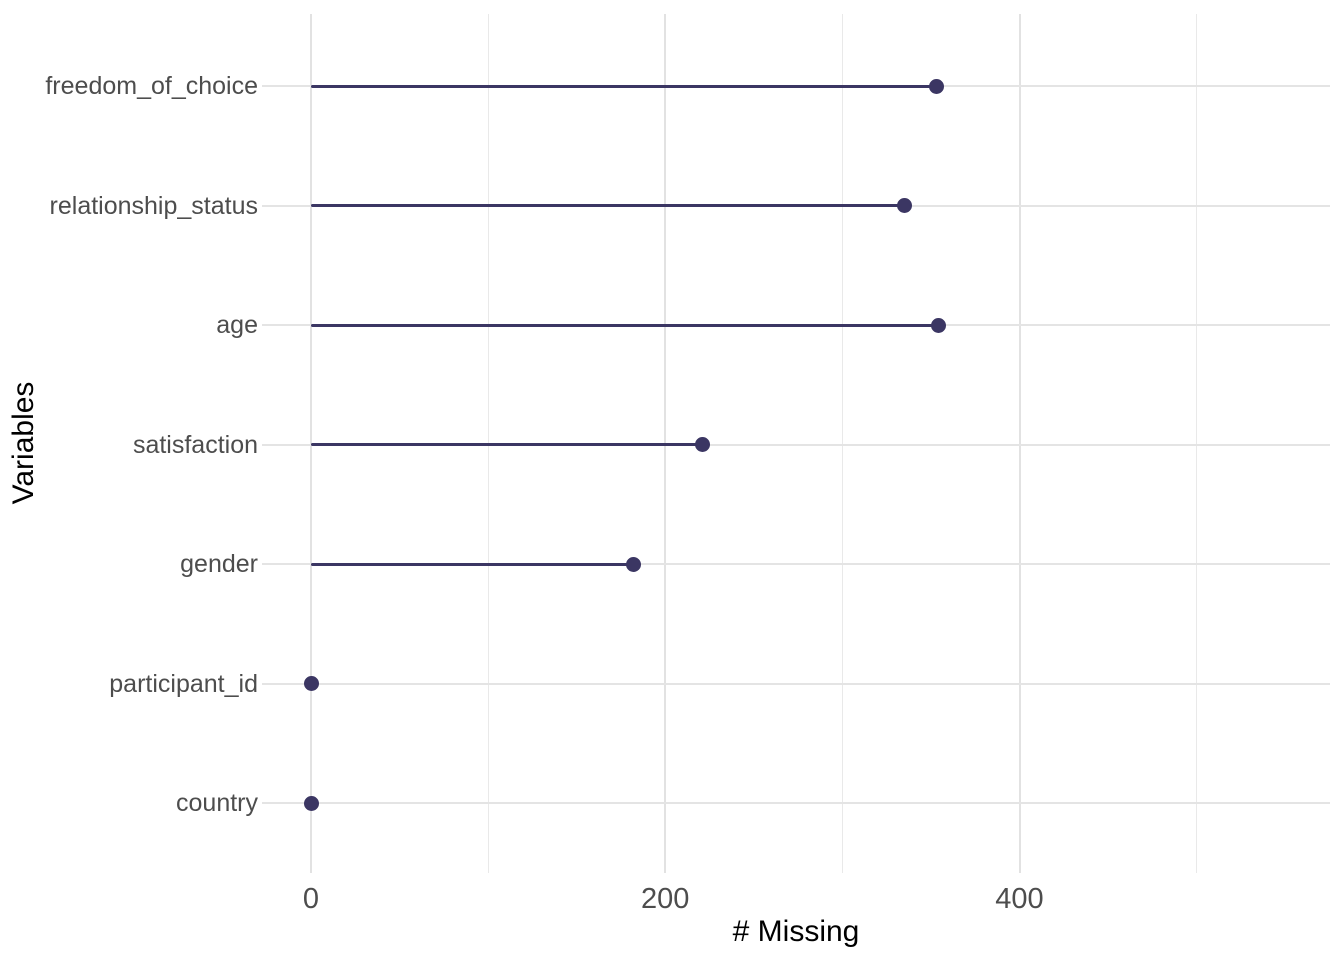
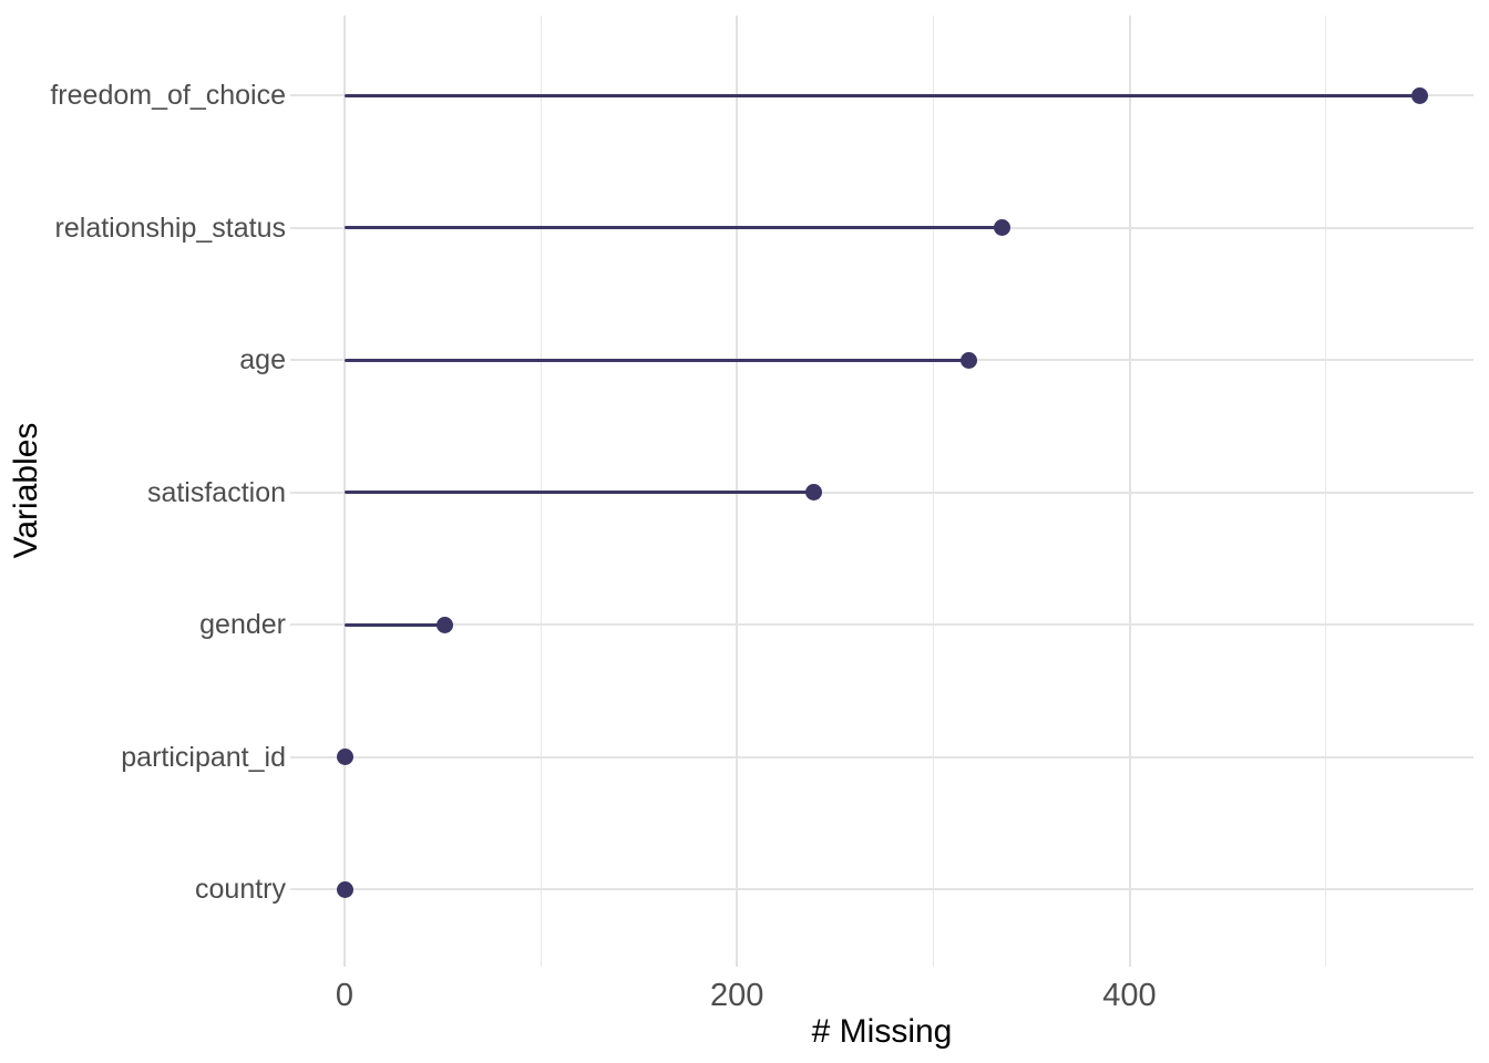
freedom_of_choice: 353 -> 548
age: 354 -> 318
satisfaction: 221 -> 239
gender: 182 -> 51
